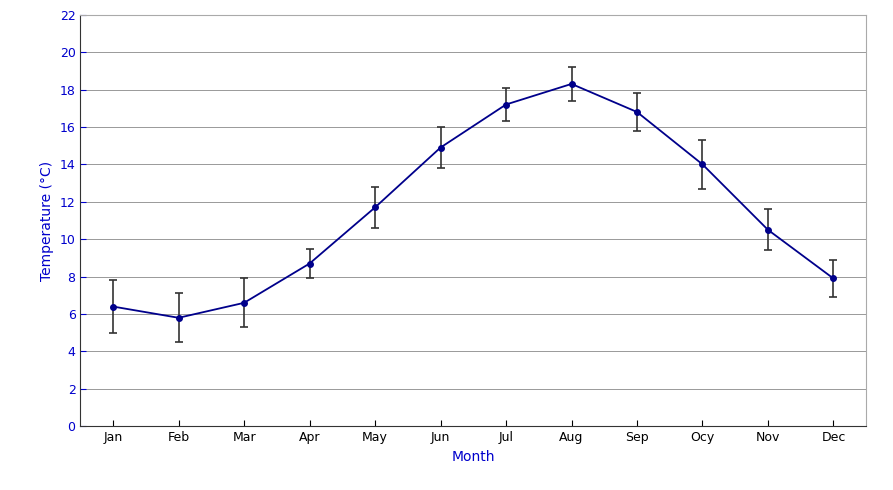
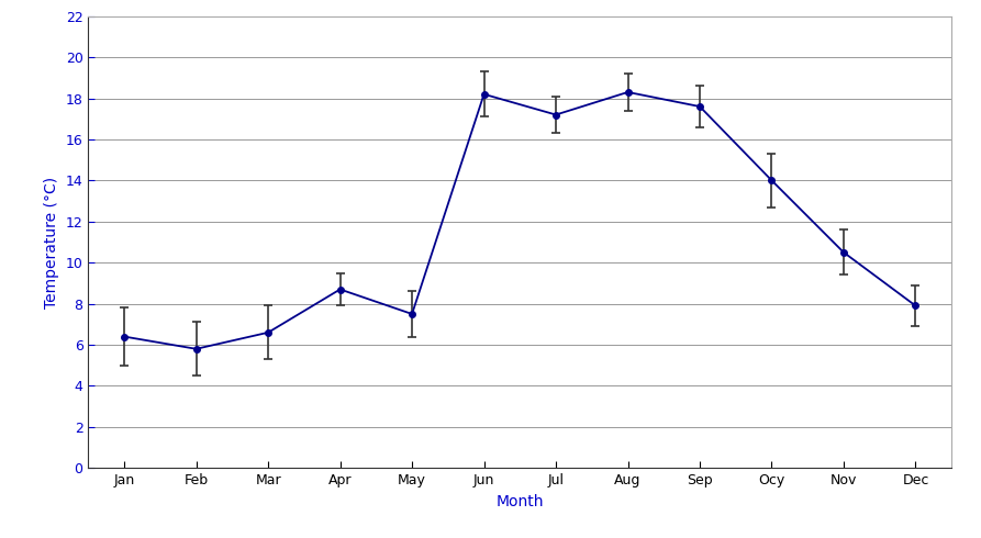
May: 11.7 -> 7.5
Jun: 14.9 -> 18.2
Sep: 16.8 -> 17.6
